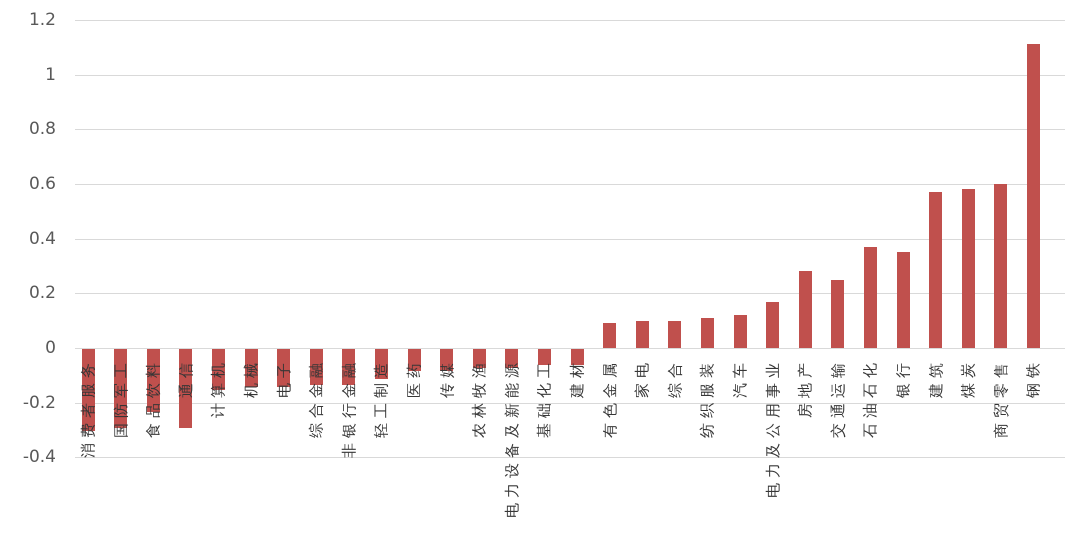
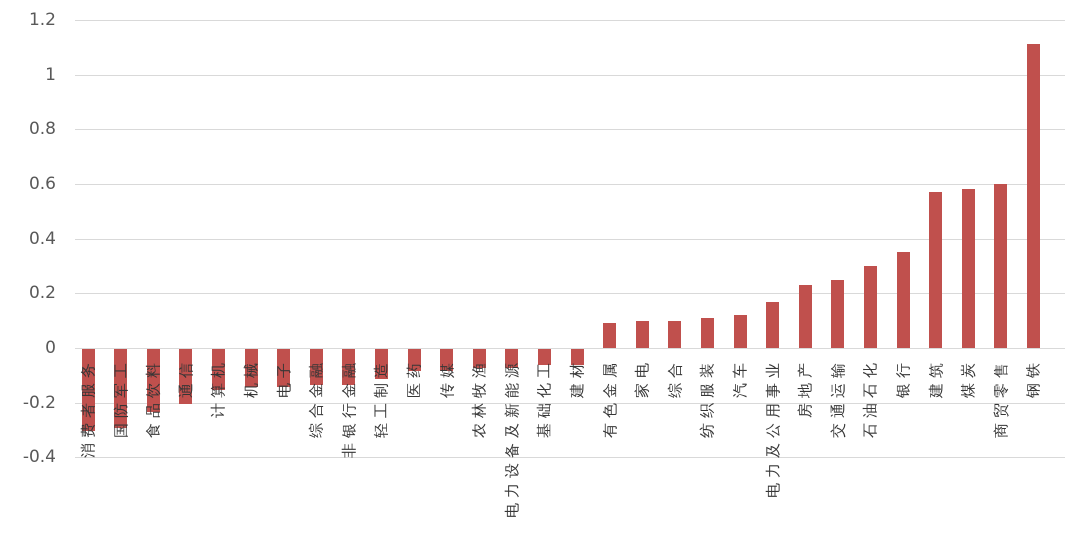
通信: -0.29 -> -0.20
房地产: 0.28 -> 0.23
石油石化: 0.37 -> 0.30
